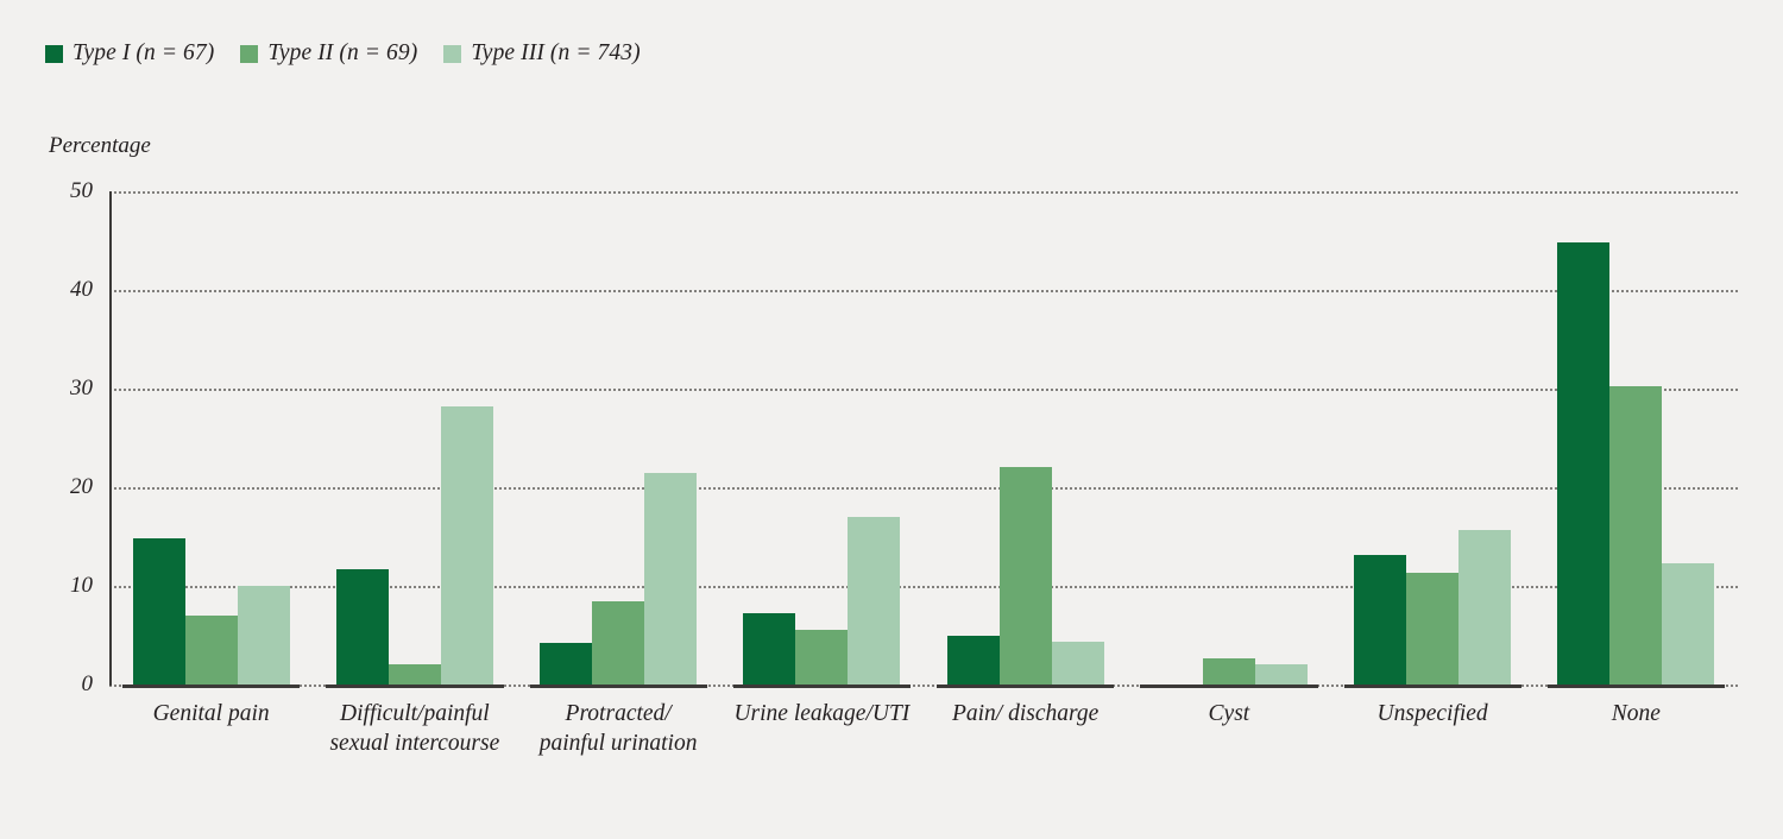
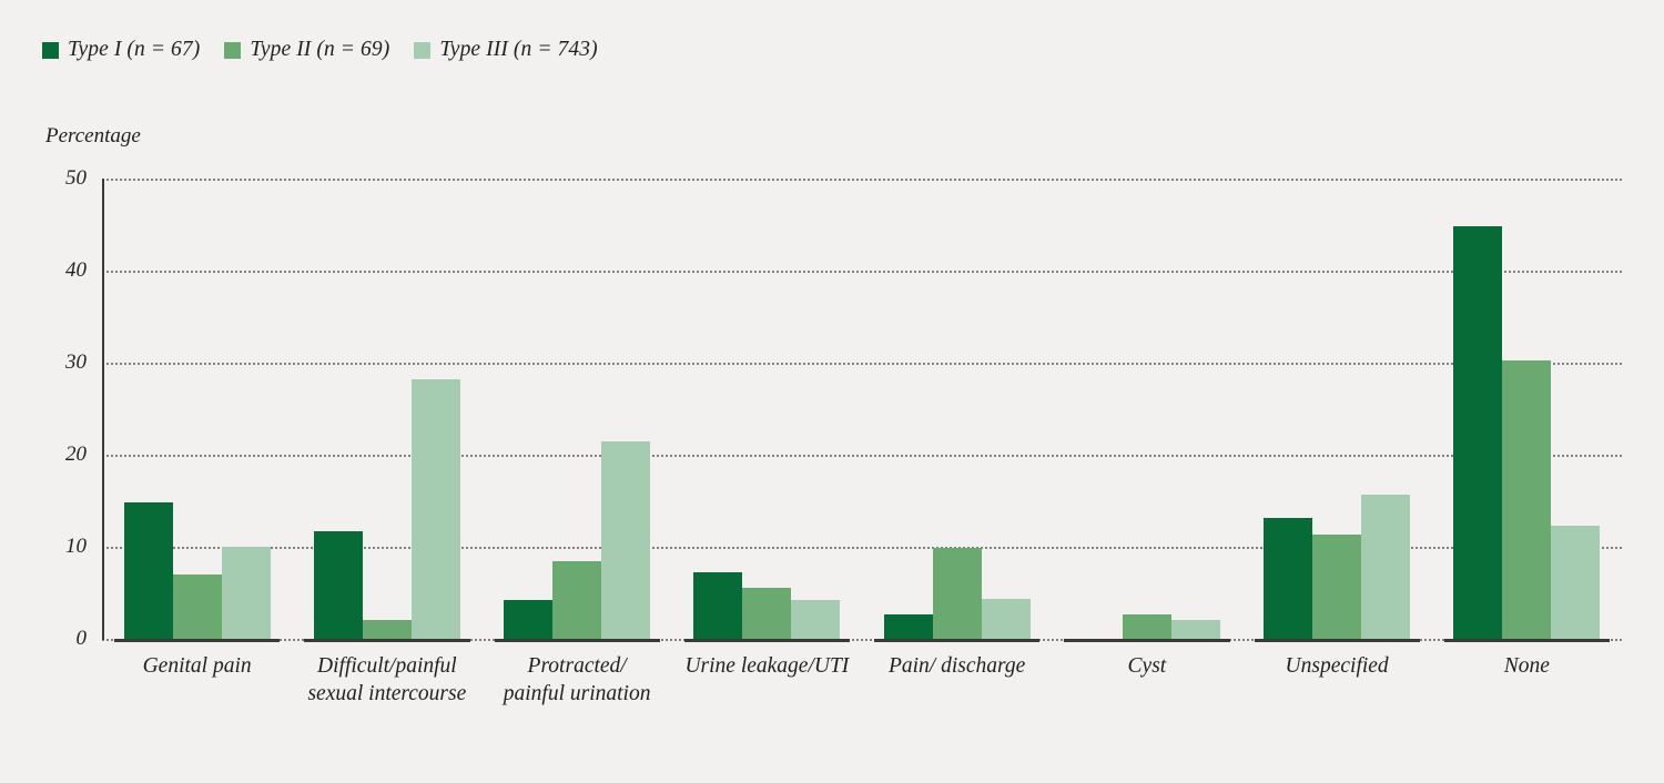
Type III (n = 743)/Urine leakage/UTI: 17 -> 4
Type I (n = 67)/Pain/ discharge: 5 -> 3
Type II (n = 69)/Pain/ discharge: 22 -> 10
